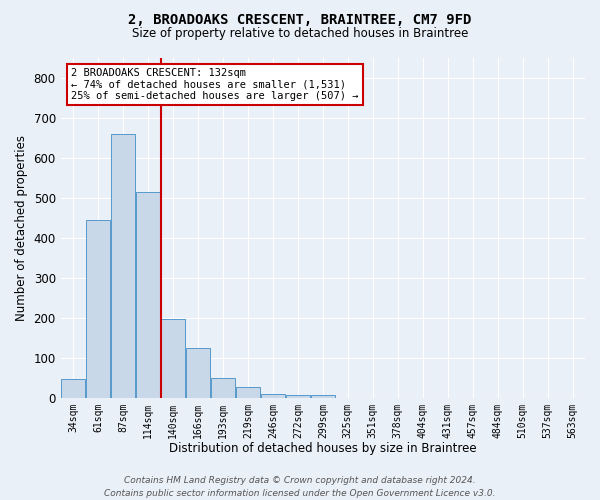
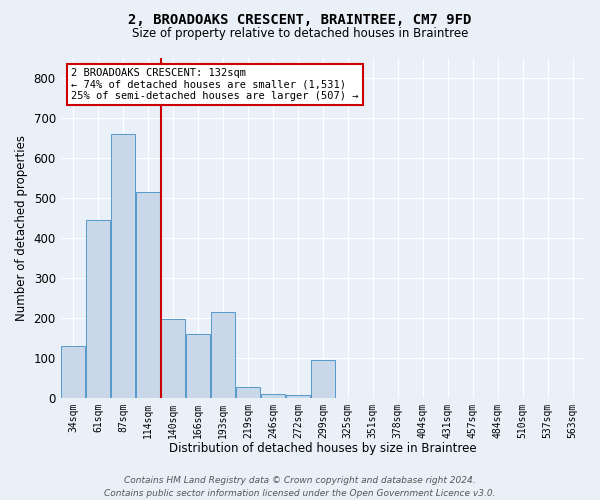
34sqm: 47 -> 130
166sqm: 124 -> 160
193sqm: 50 -> 215
299sqm: 8 -> 95
